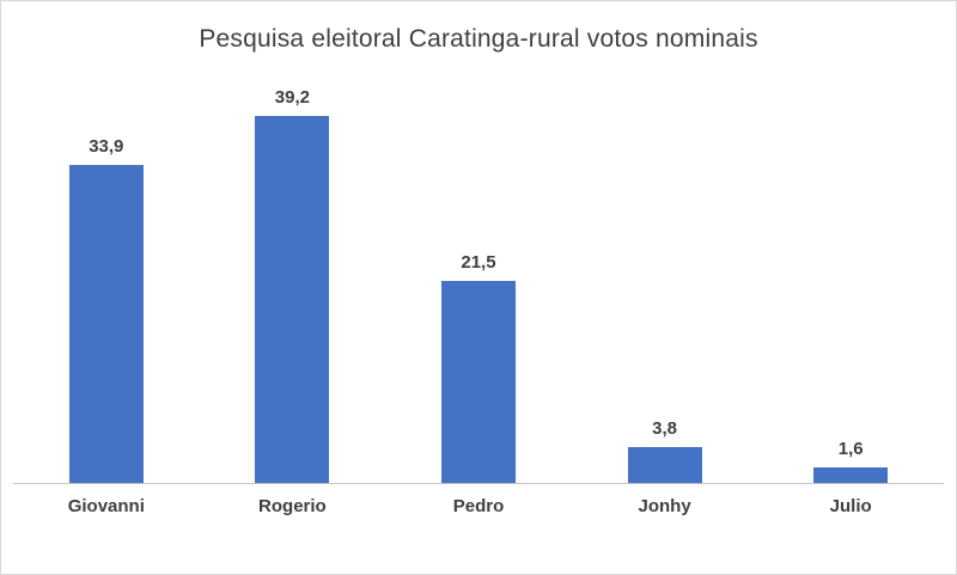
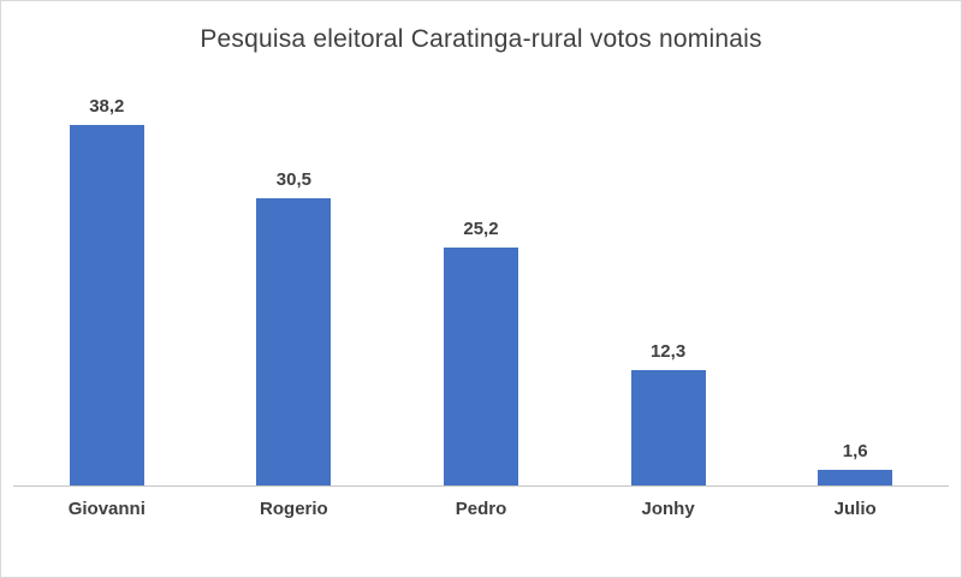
Giovanni: 33,9 -> 38,2
Rogerio: 39,2 -> 30,5
Pedro: 21,5 -> 25,2
Jonhy: 3,8 -> 12,3
